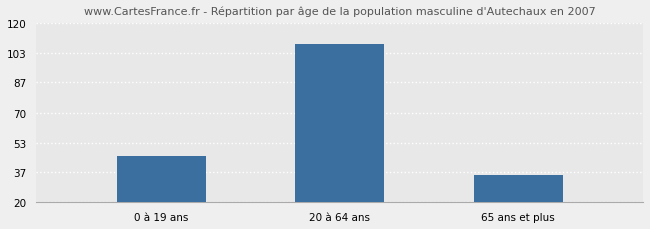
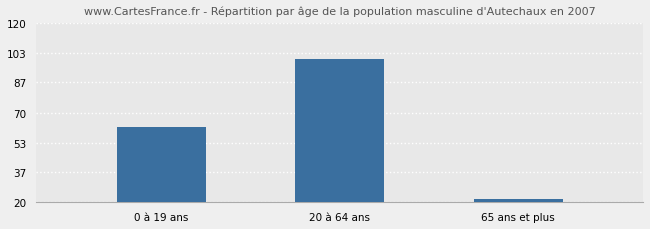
0 à 19 ans: 46 -> 62
20 à 64 ans: 108 -> 100
65 ans et plus: 35 -> 22
